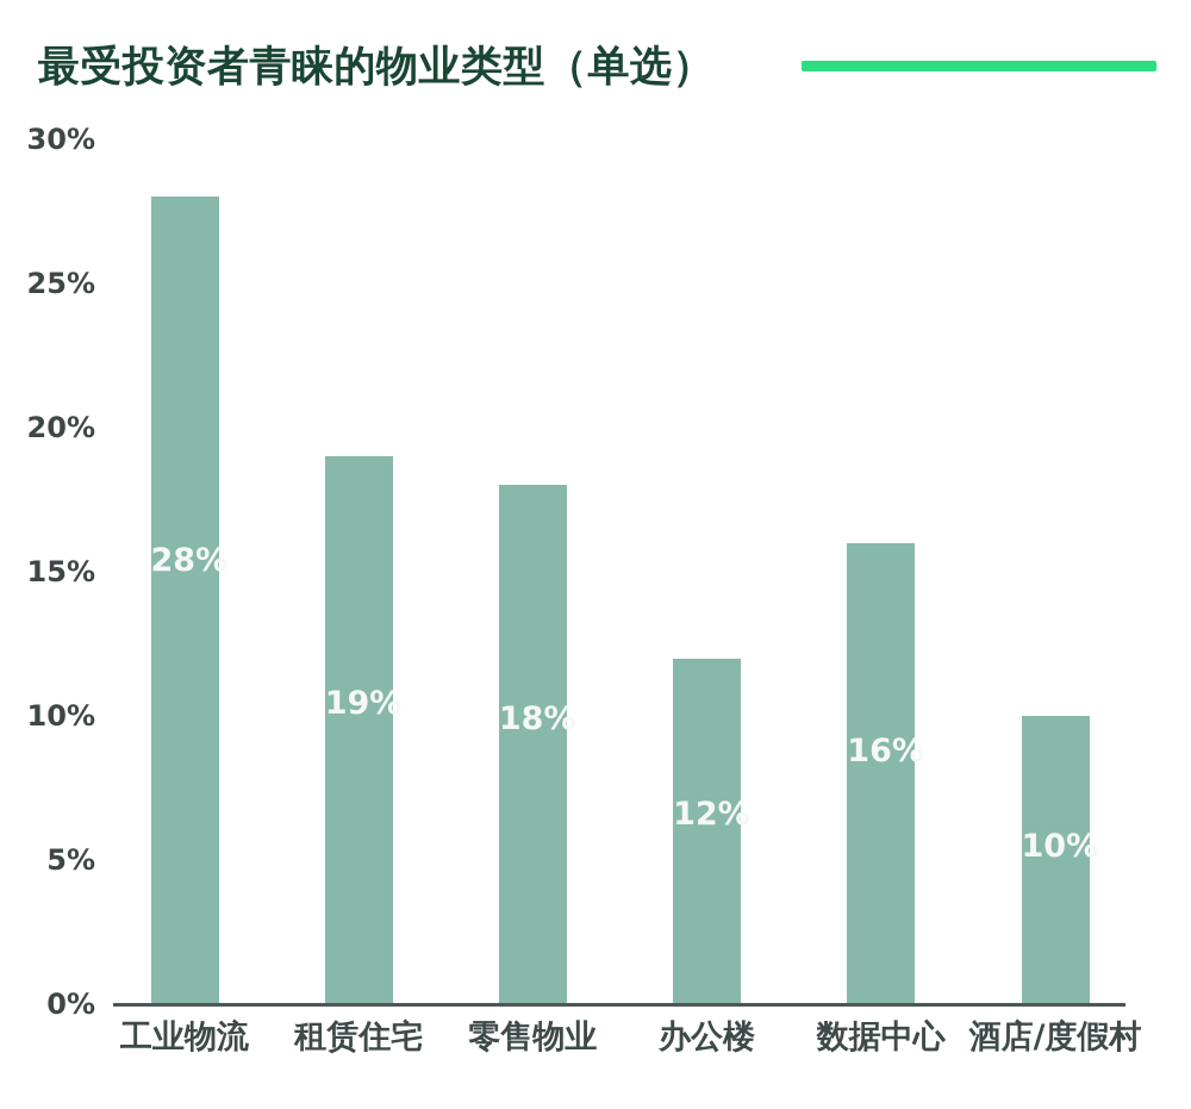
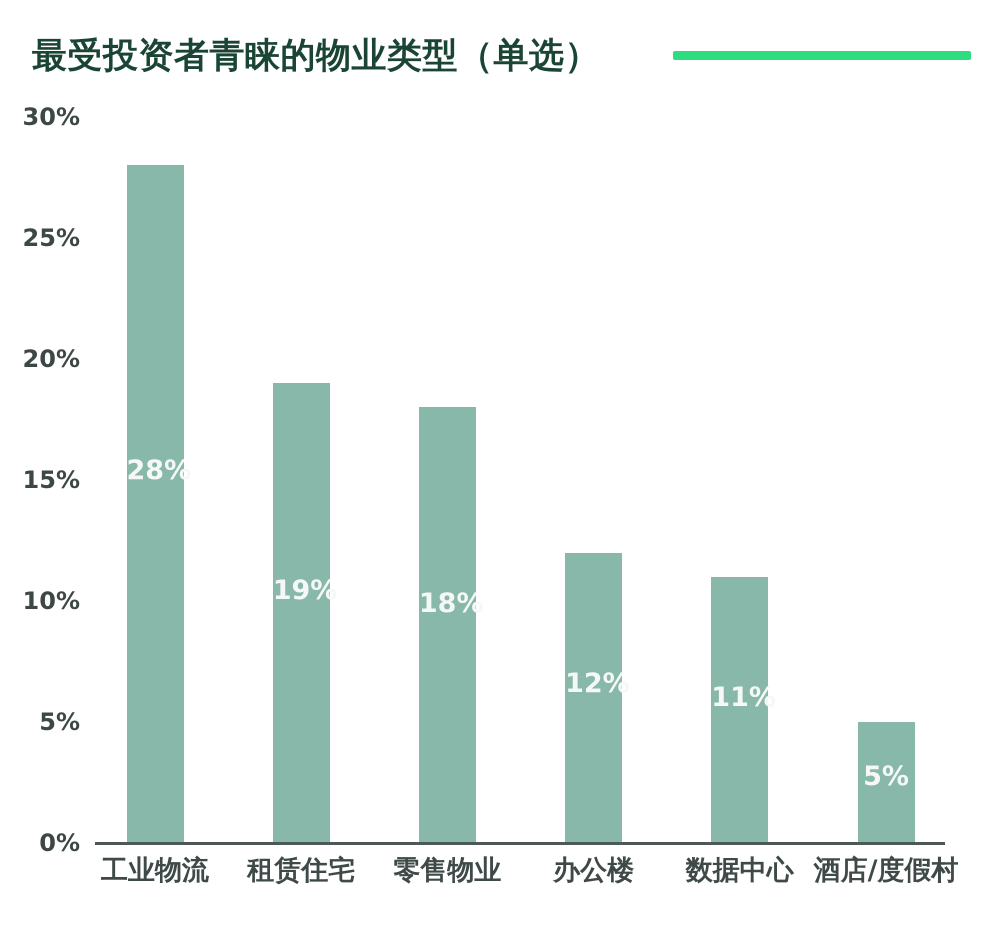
数据中心: 16% -> 11%
酒店/度假村: 10% -> 5%
